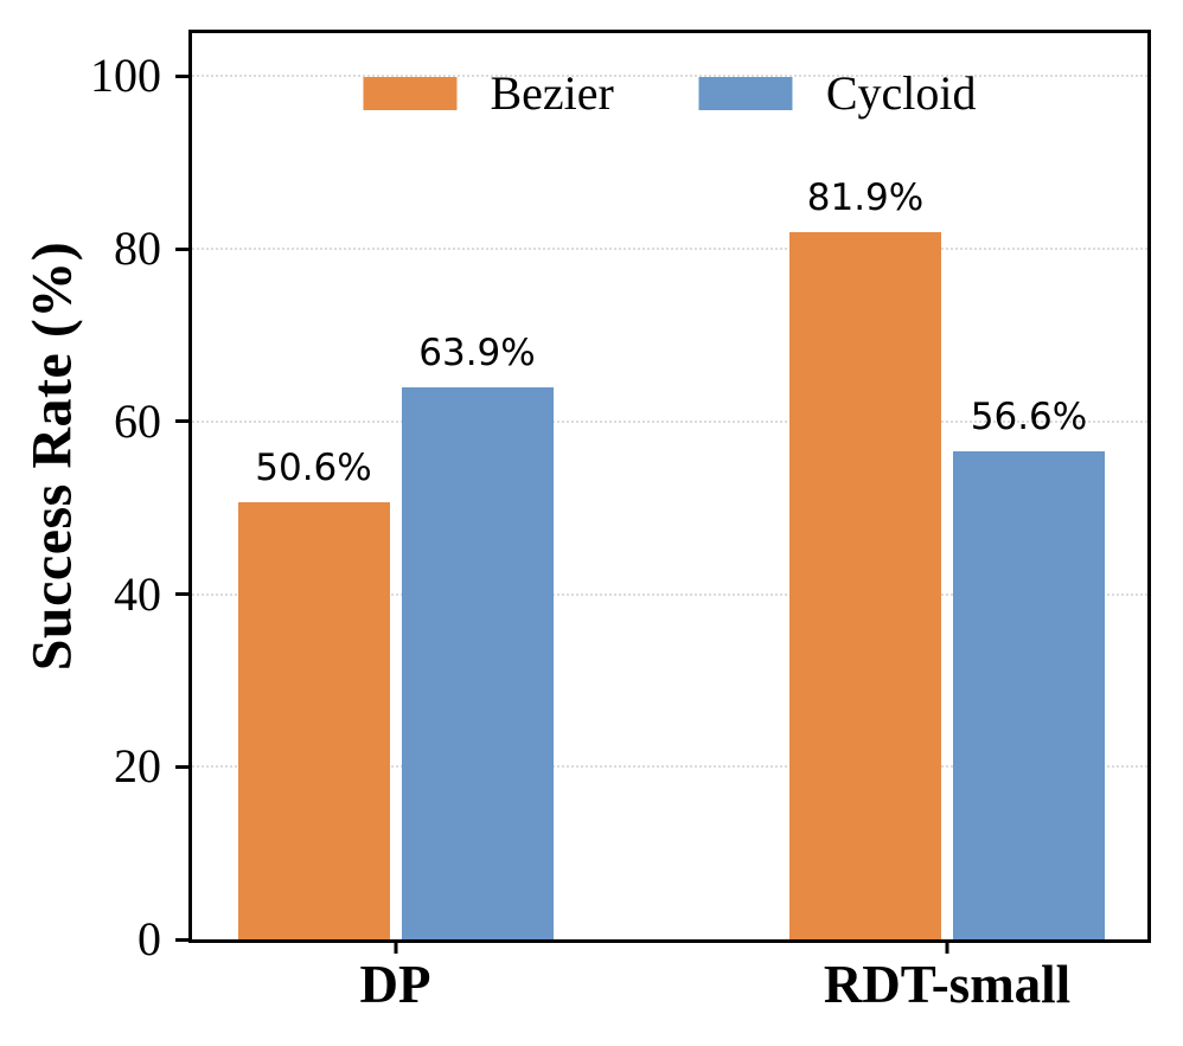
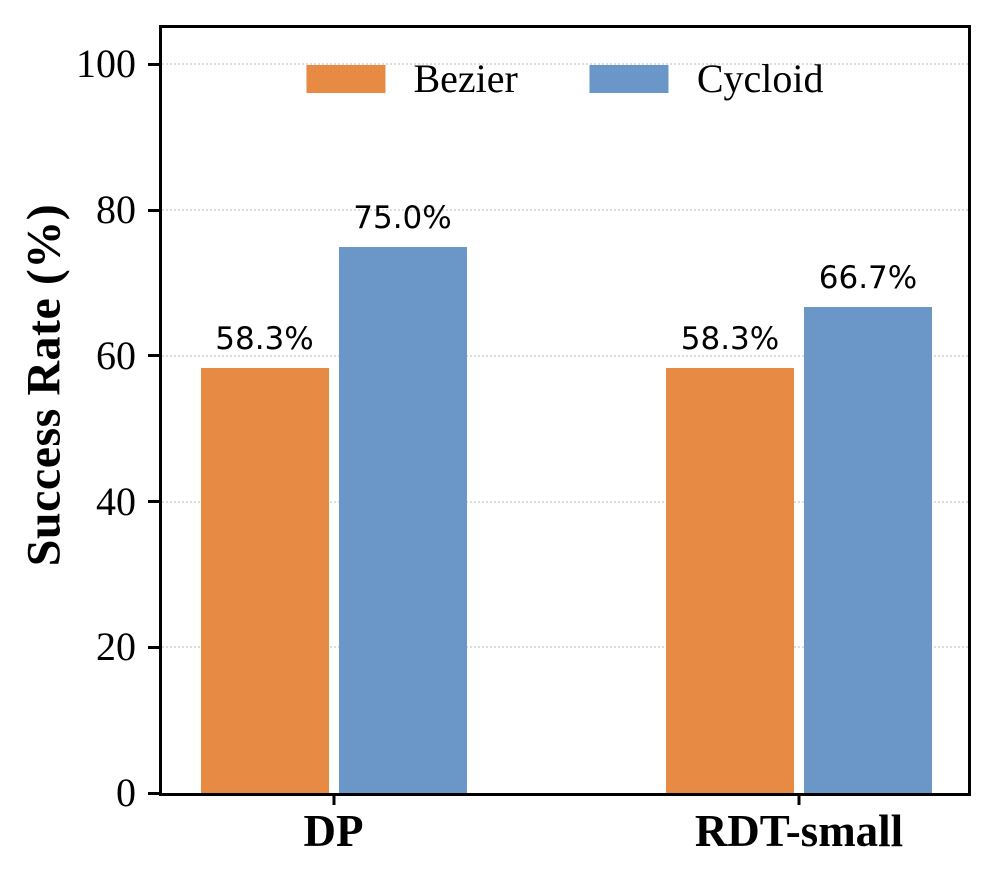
Bezier/DP: 50.6% -> 58.3%
Cycloid/DP: 63.9% -> 75.0%
Bezier/RDT-small: 81.9% -> 58.3%
Cycloid/RDT-small: 56.6% -> 66.7%
